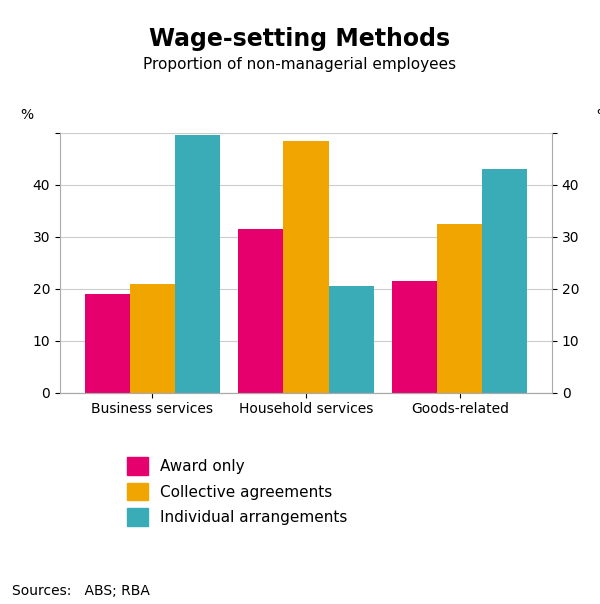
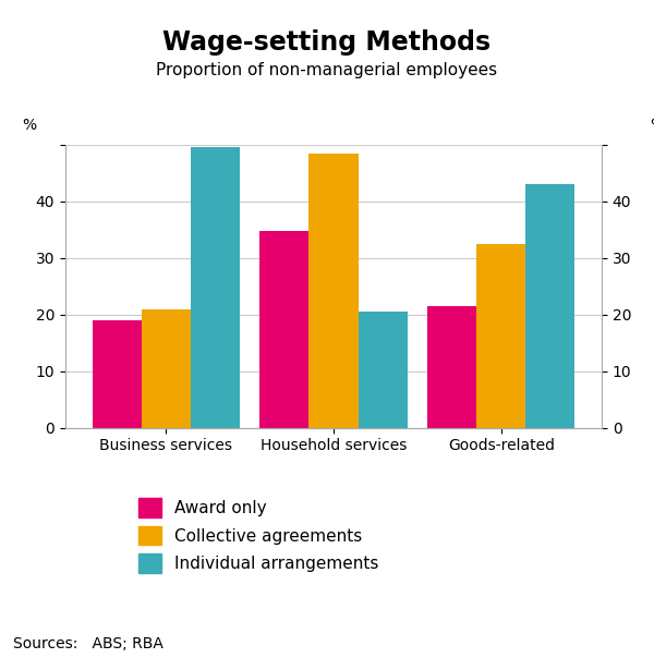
Award only/Household services: 31.5 -> 34.8
